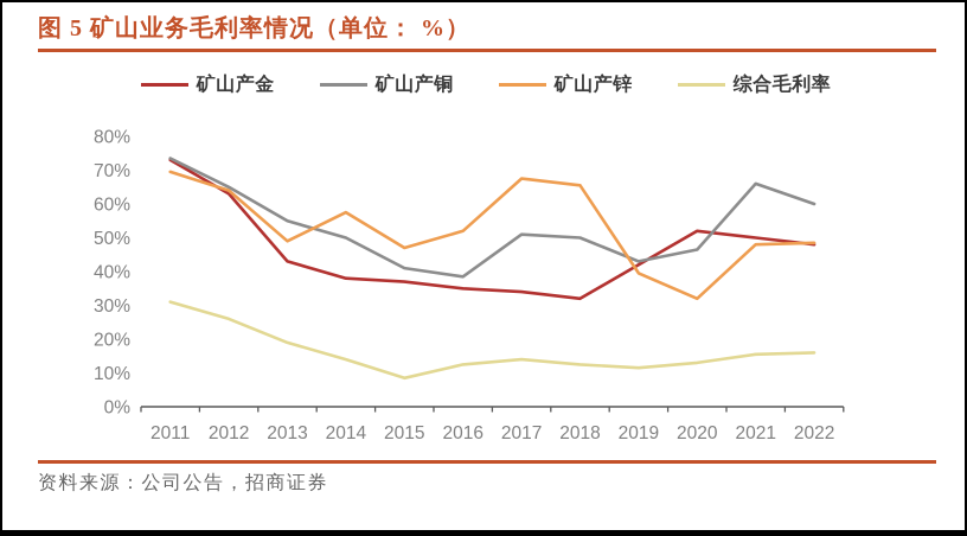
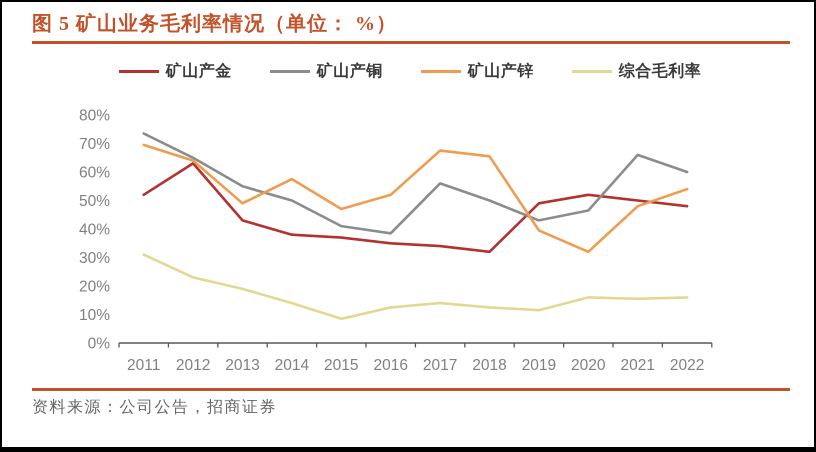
矿山产金/2011: 73% -> 52%
综合毛利率/2012: 26% -> 23%
矿山产铜/2017: 51% -> 56%
矿山产金/2019: 42% -> 49%
综合毛利率/2020: 13% -> 16%
矿山产锌/2022: 48% -> 54%
